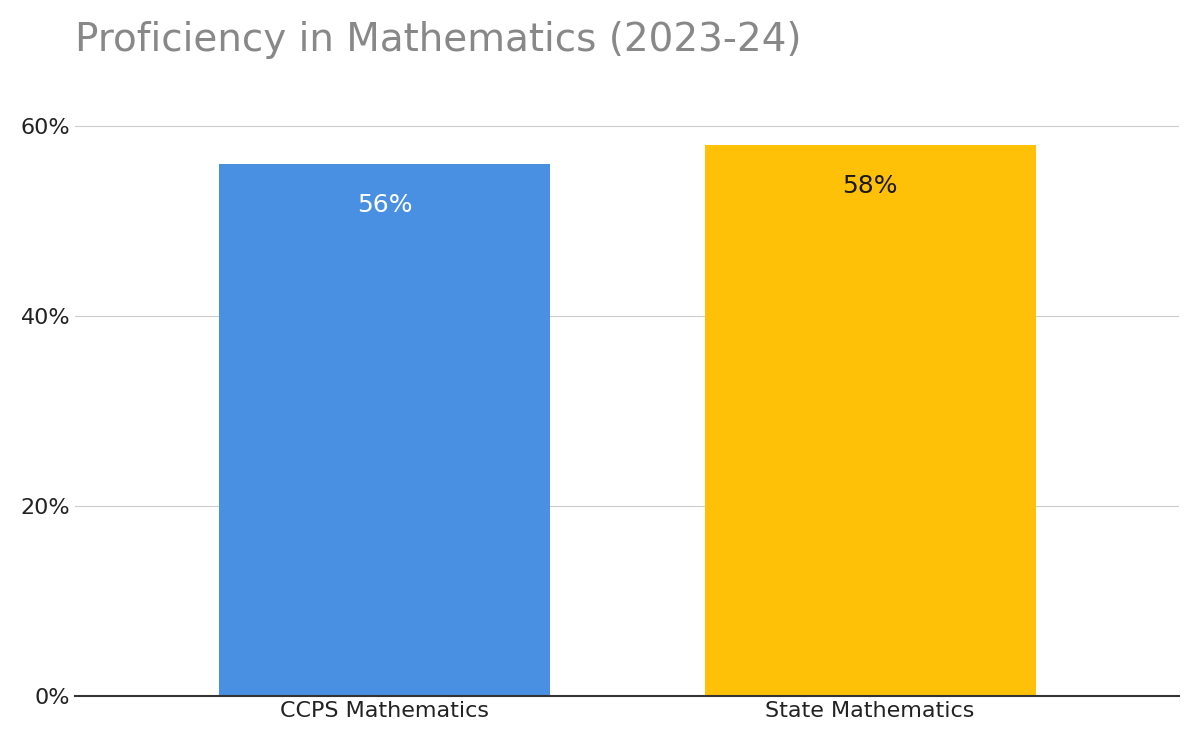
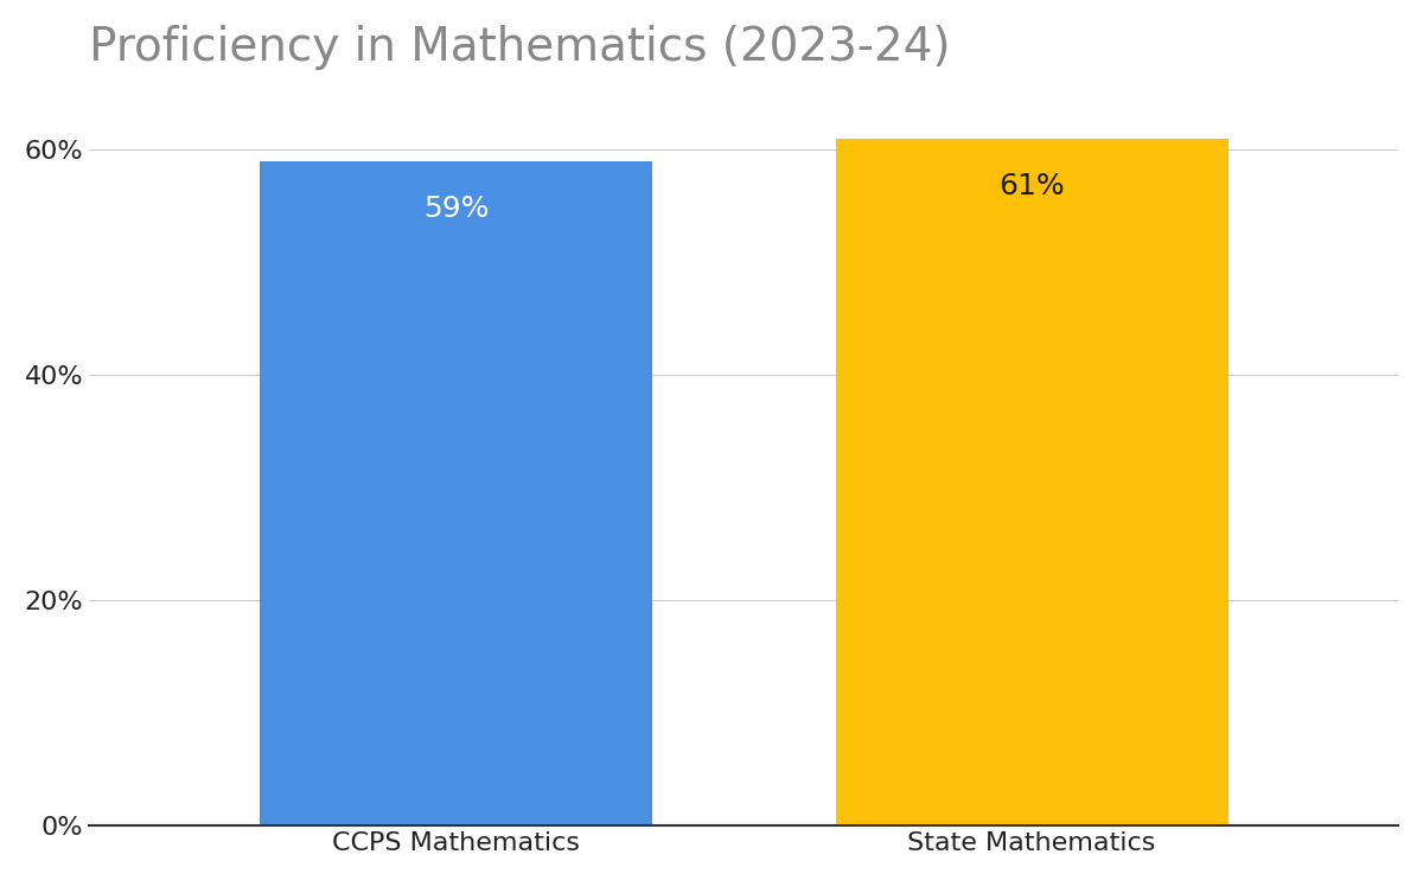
CCPS Mathematics: 56% -> 59%
State Mathematics: 58% -> 61%
